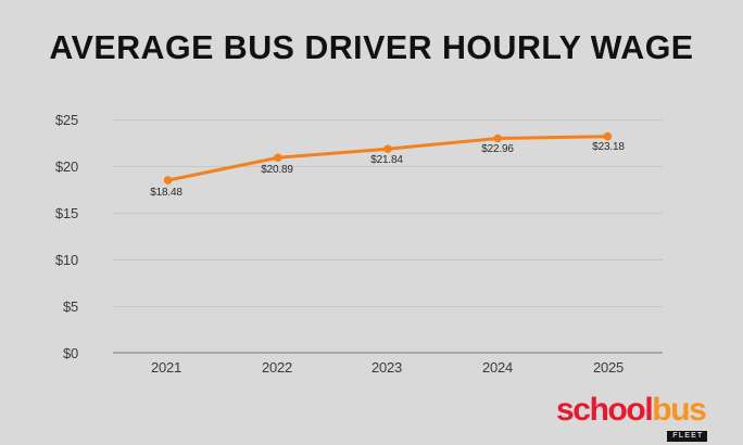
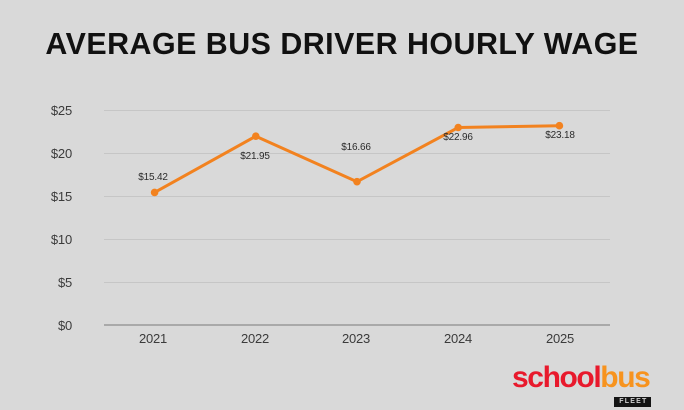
2021: $18.48 -> $15.42
2022: $20.89 -> $21.95
2023: $21.84 -> $16.66
